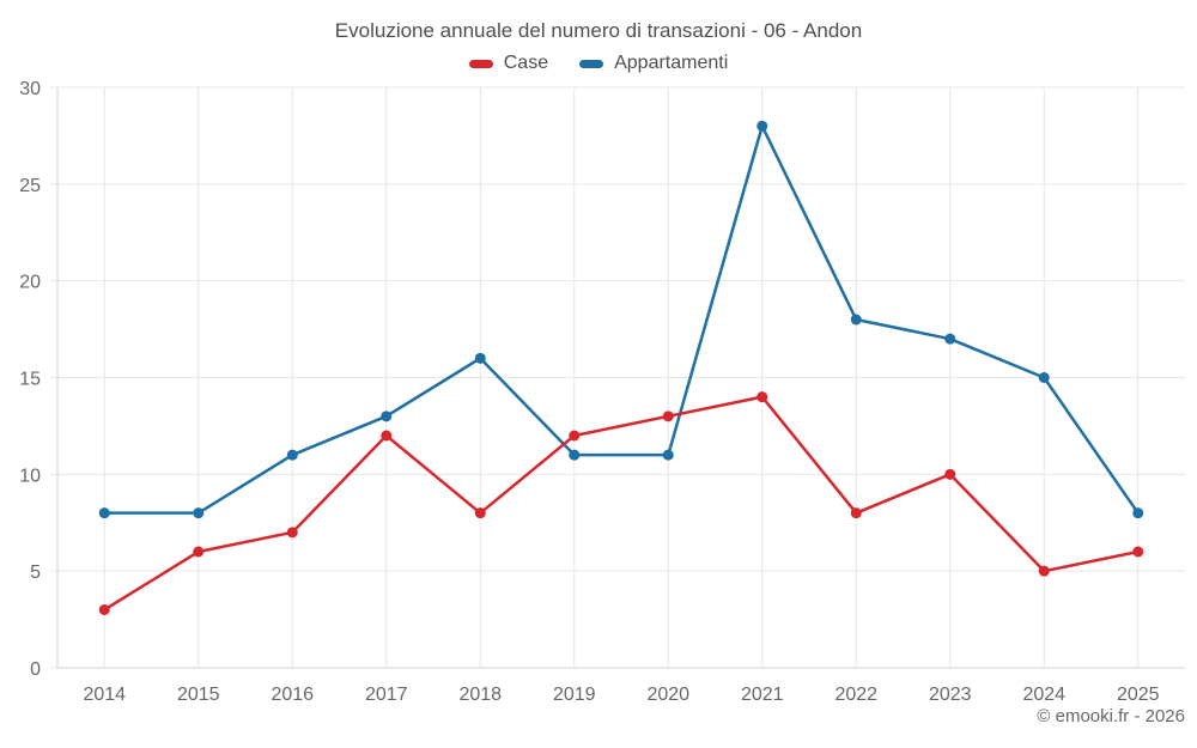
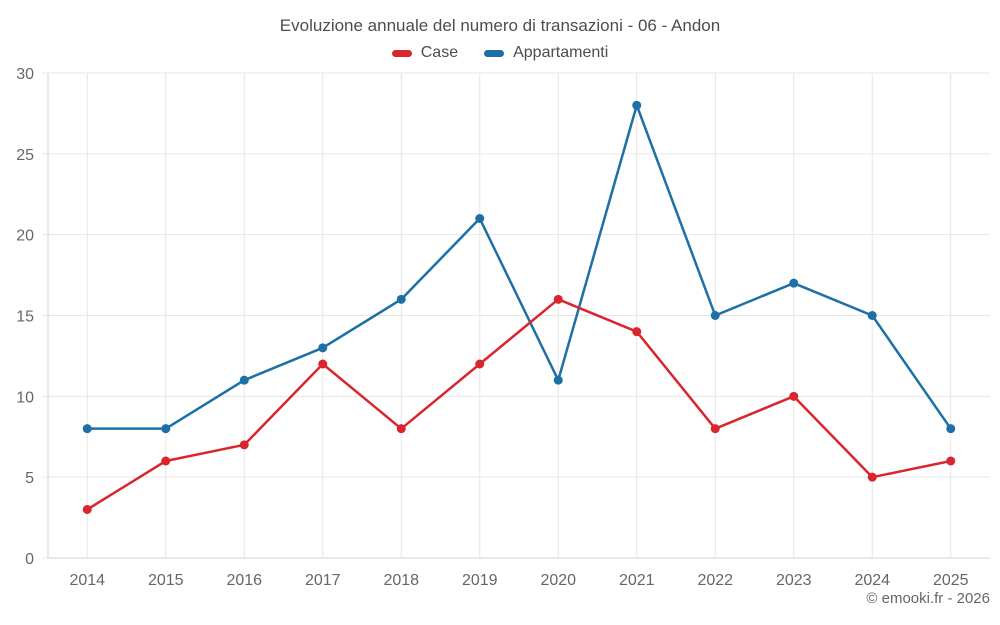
Appartamenti/2019: 11 -> 21
Case/2020: 13 -> 16
Appartamenti/2022: 18 -> 15
